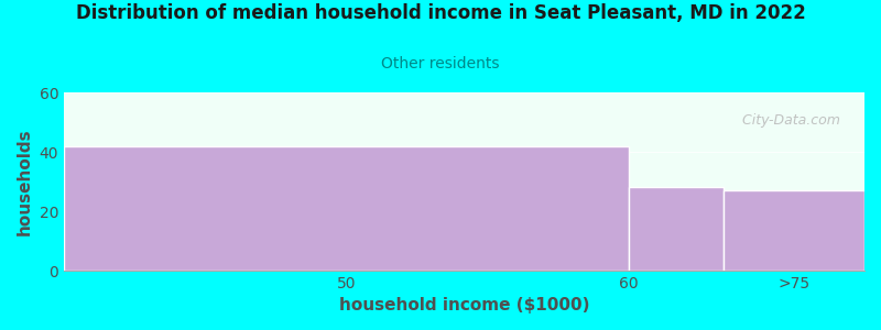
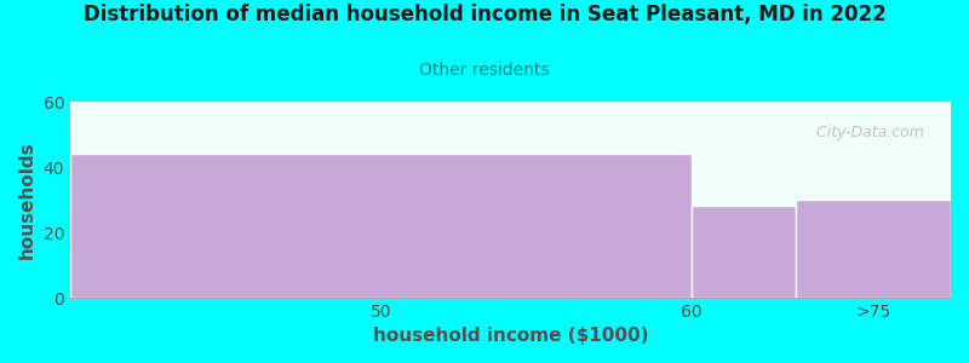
50: 42 -> 44
>75: 27 -> 30
